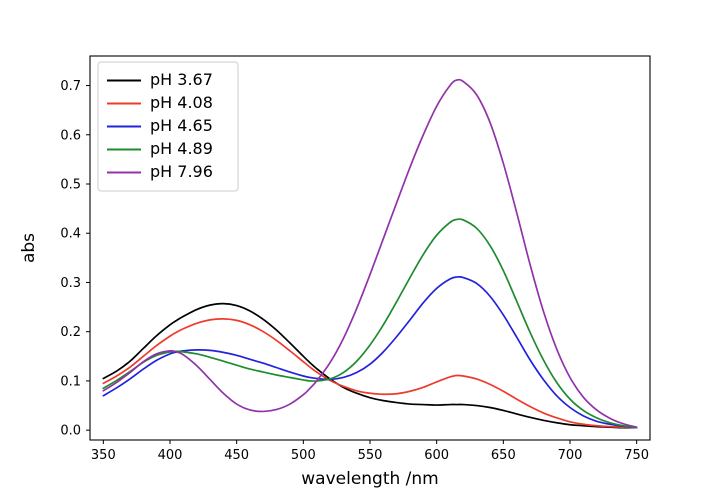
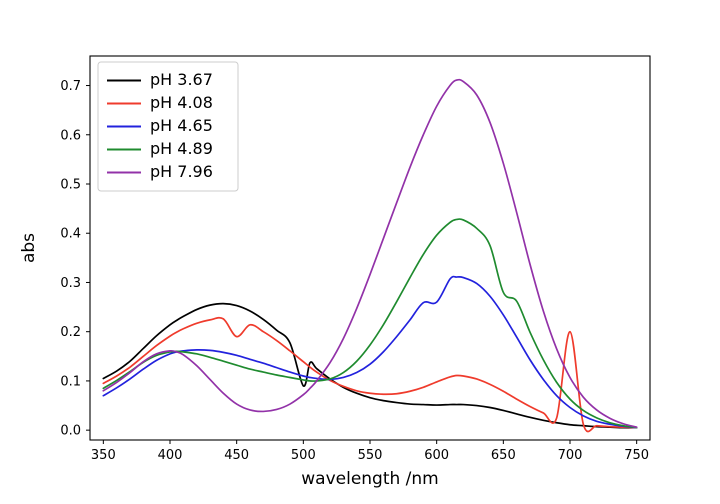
pH 4.08/450: 0.22 -> 0.19
pH 3.67/500: 0.15 -> 0.09
pH 4.65/600: 0.29 -> 0.26
pH 4.89/650: 0.32 -> 0.28
pH 4.08/700: 0.02 -> 0.20
